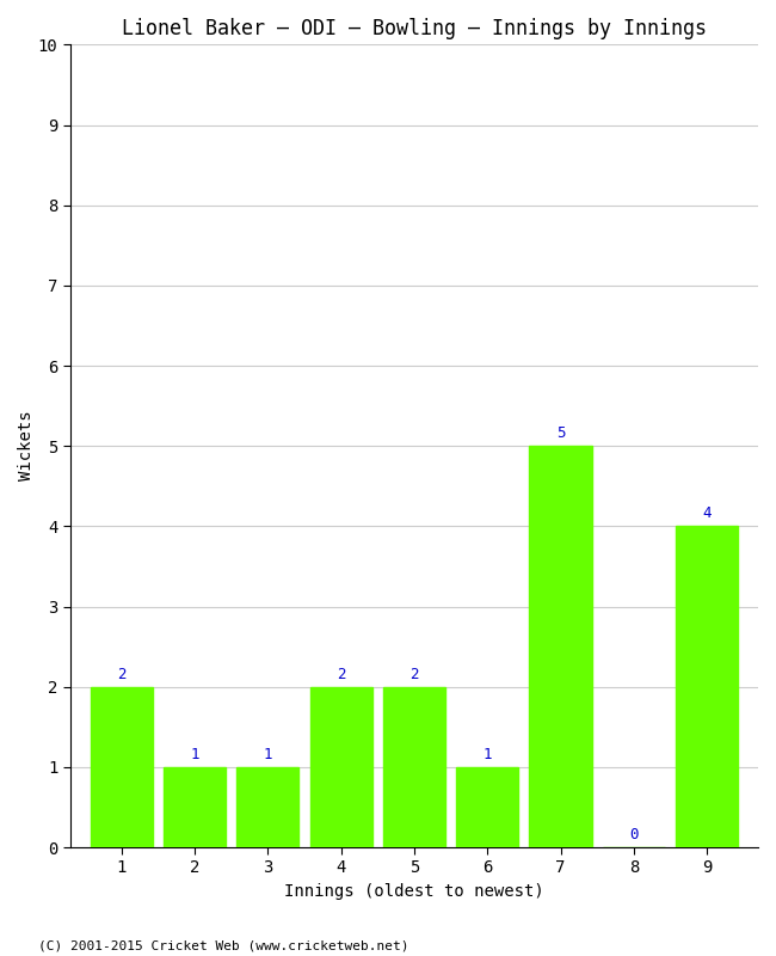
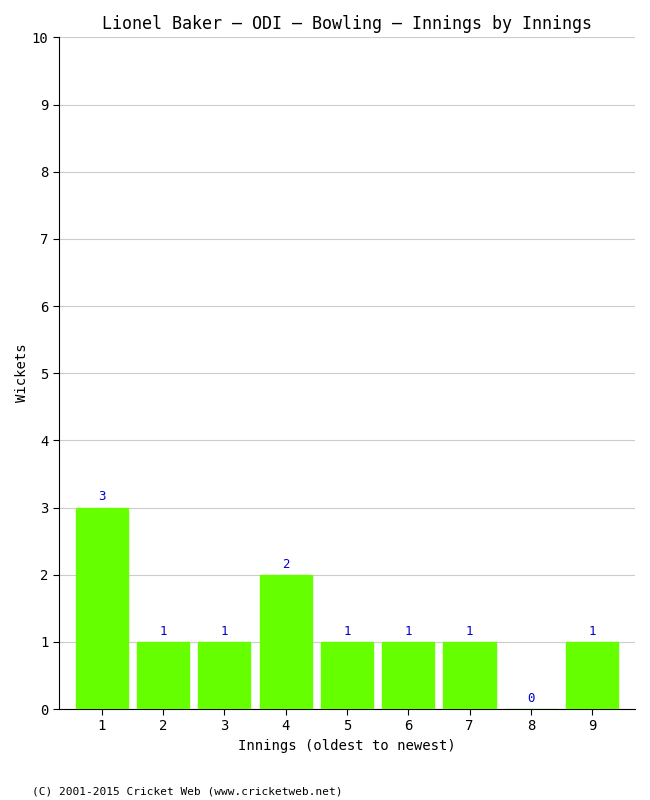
1: 2 -> 3
5: 2 -> 1
7: 5 -> 1
9: 4 -> 1
